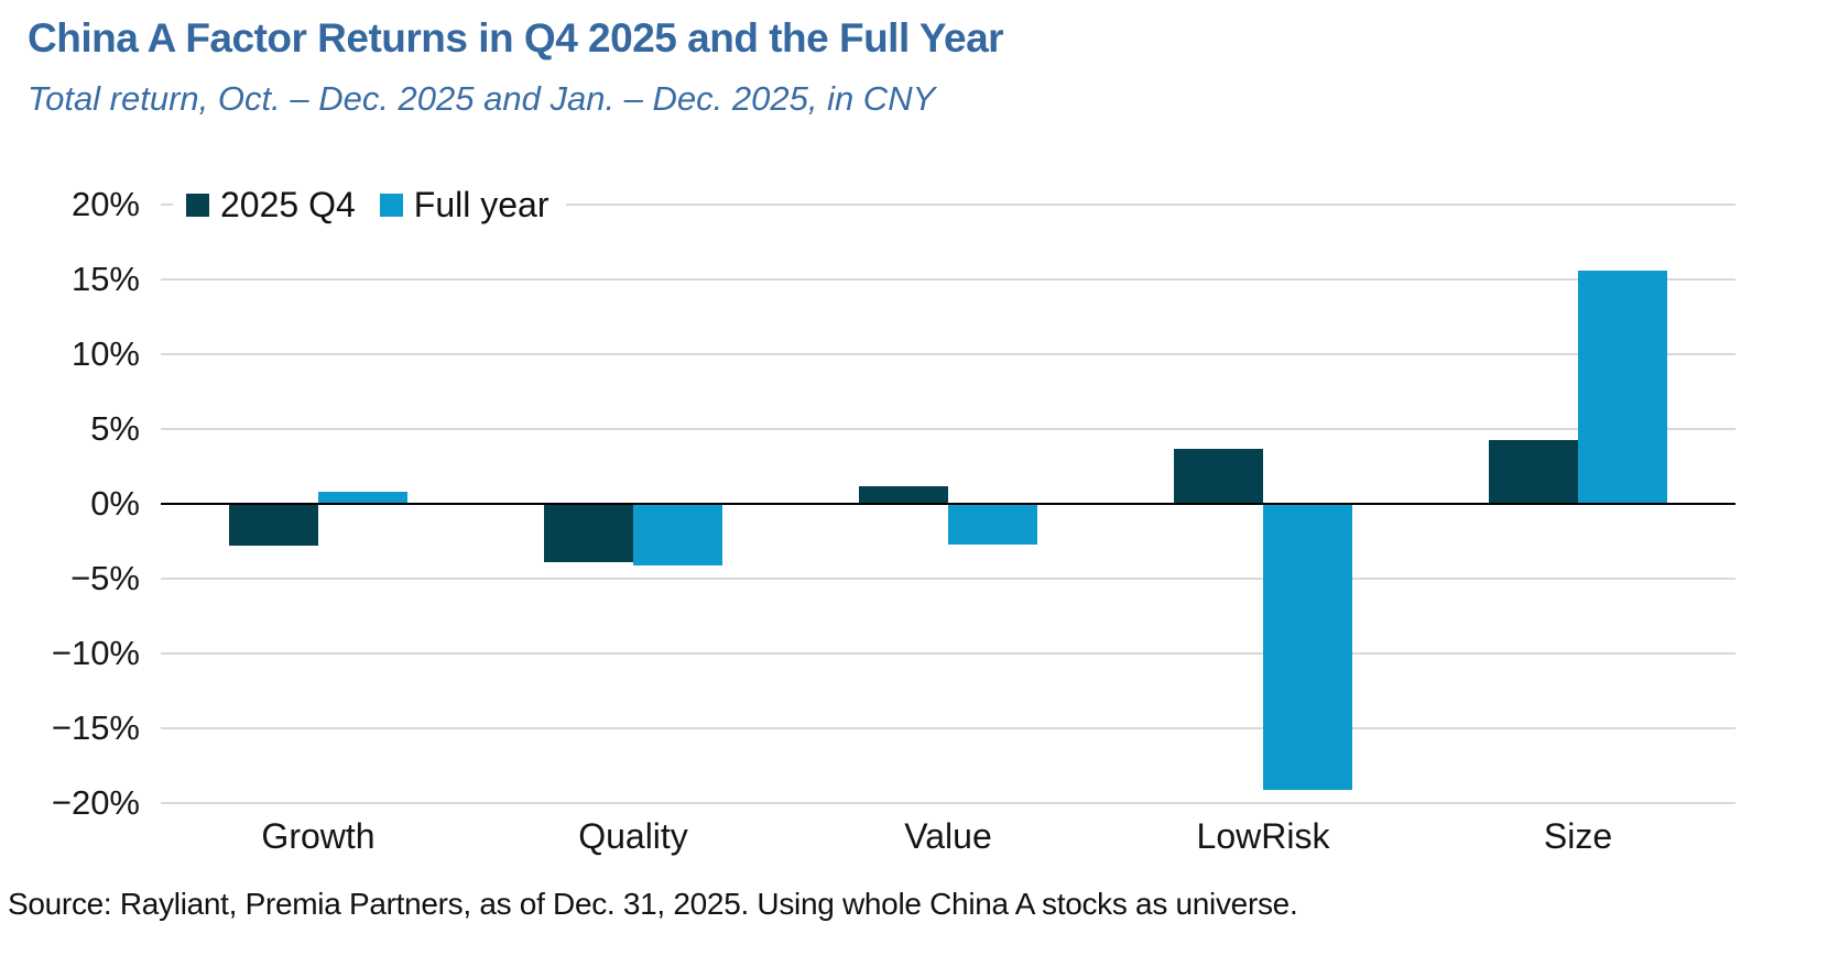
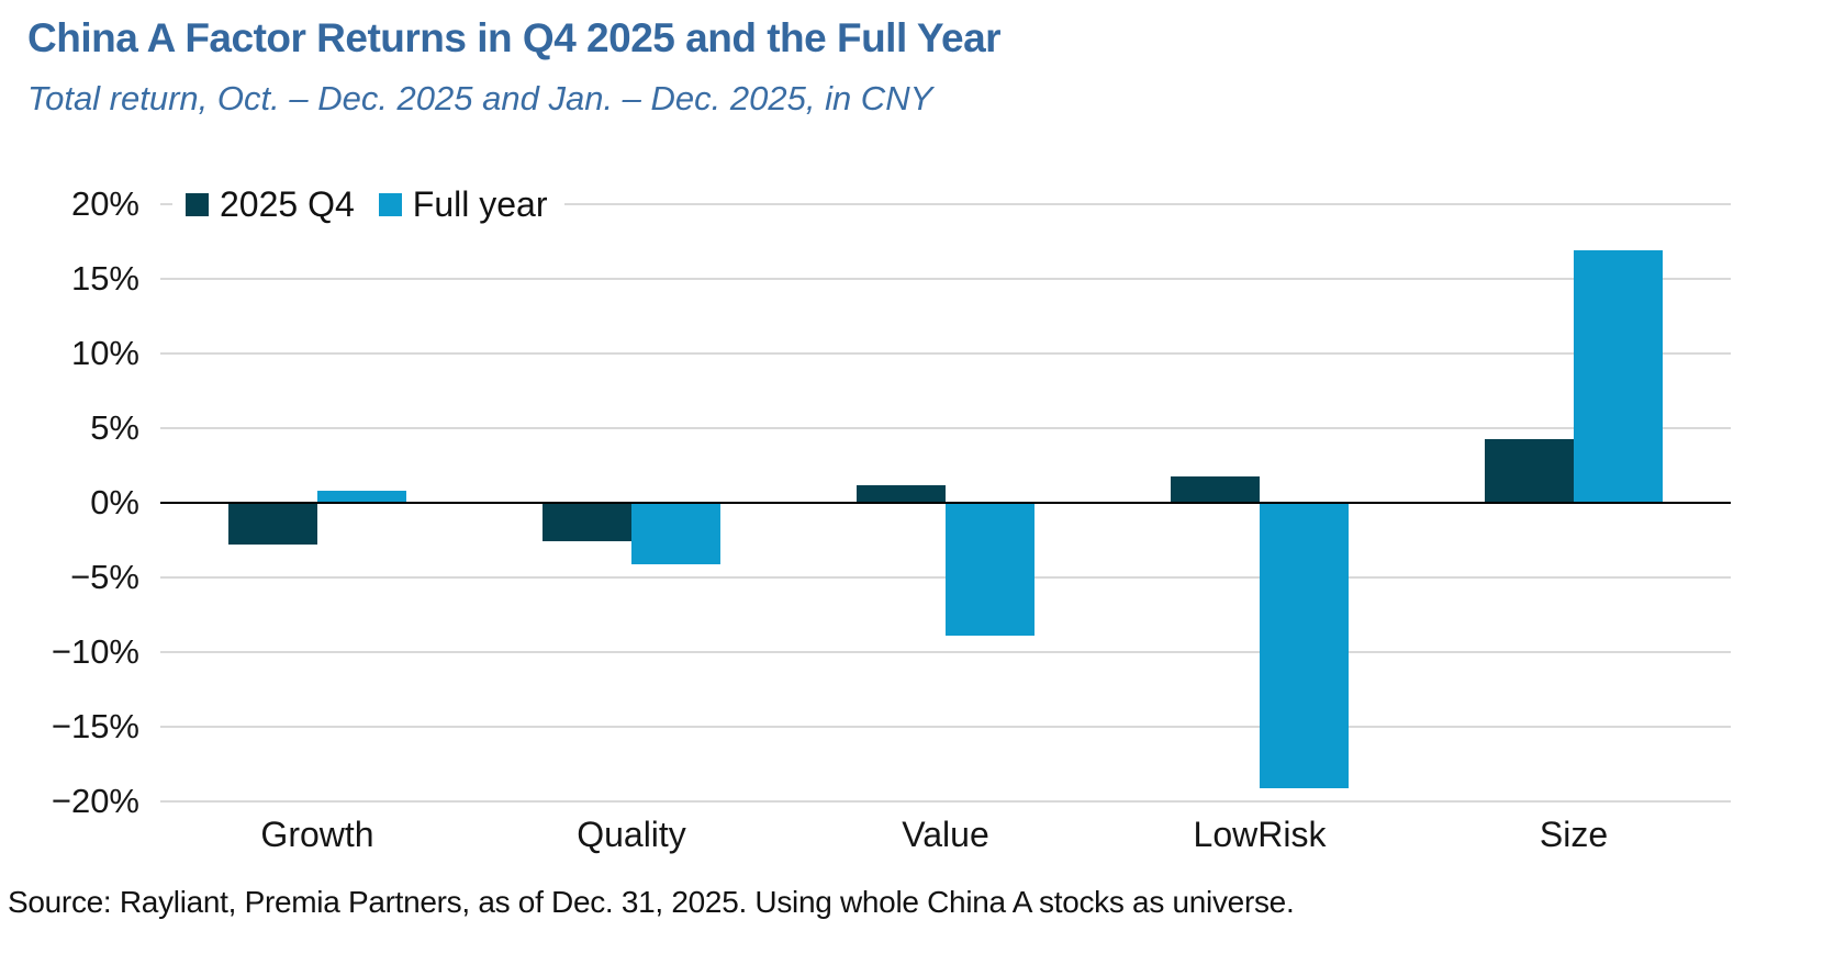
2025 Q4/Quality: -3.9% -> -2.6%
Full year/Value: -2.7% -> -8.9%
2025 Q4/LowRisk: 3.7% -> 1.8%
Full year/Size: 15.6% -> 16.9%
